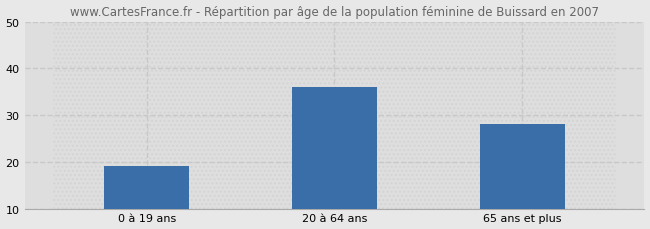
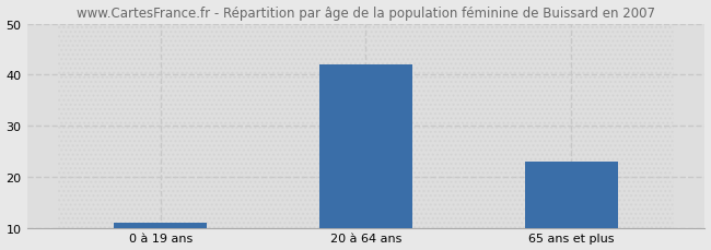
0 à 19 ans: 19 -> 11
20 à 64 ans: 36 -> 42
65 ans et plus: 28 -> 23
